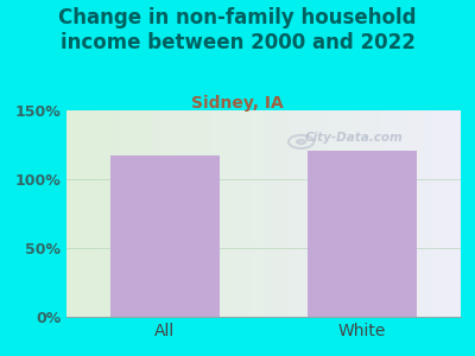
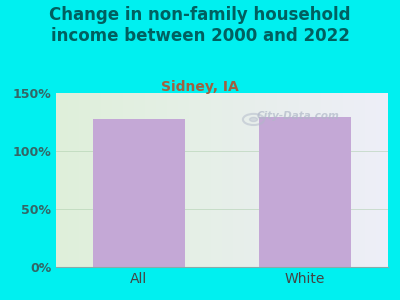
All: 117% -> 128%
White: 121% -> 129%
